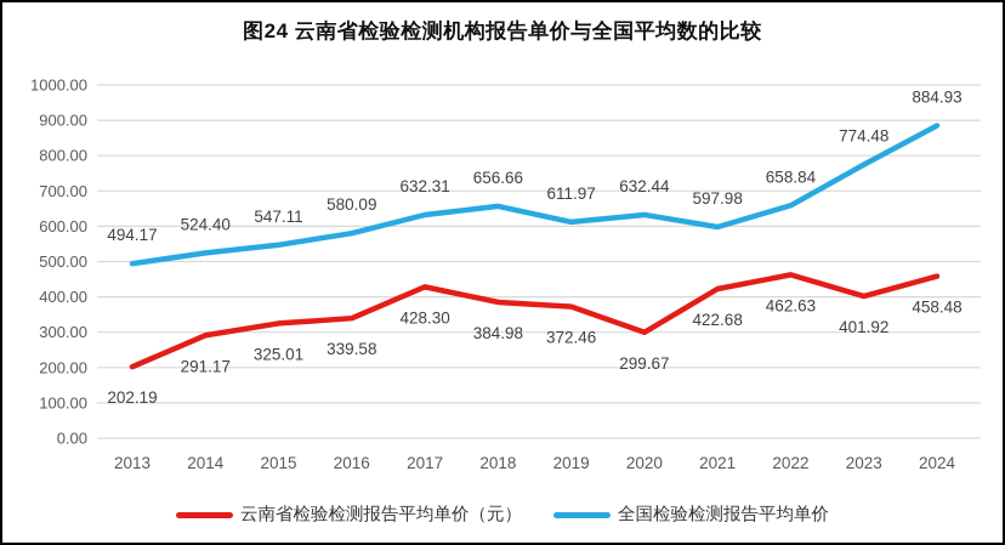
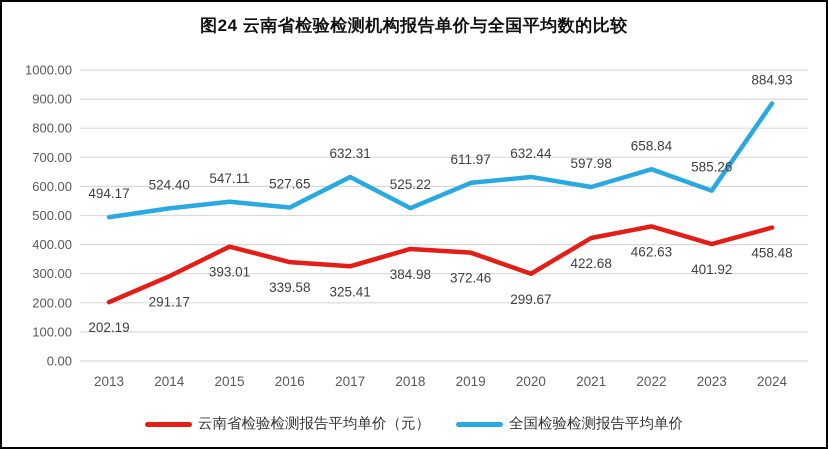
云南省检验检测报告平均单价（元）/2015: 325.01 -> 393.01
全国检验检测报告平均单价/2016: 580.09 -> 527.65
云南省检验检测报告平均单价（元）/2017: 428.30 -> 325.41
全国检验检测报告平均单价/2018: 656.66 -> 525.22
全国检验检测报告平均单价/2023: 774.48 -> 585.26
